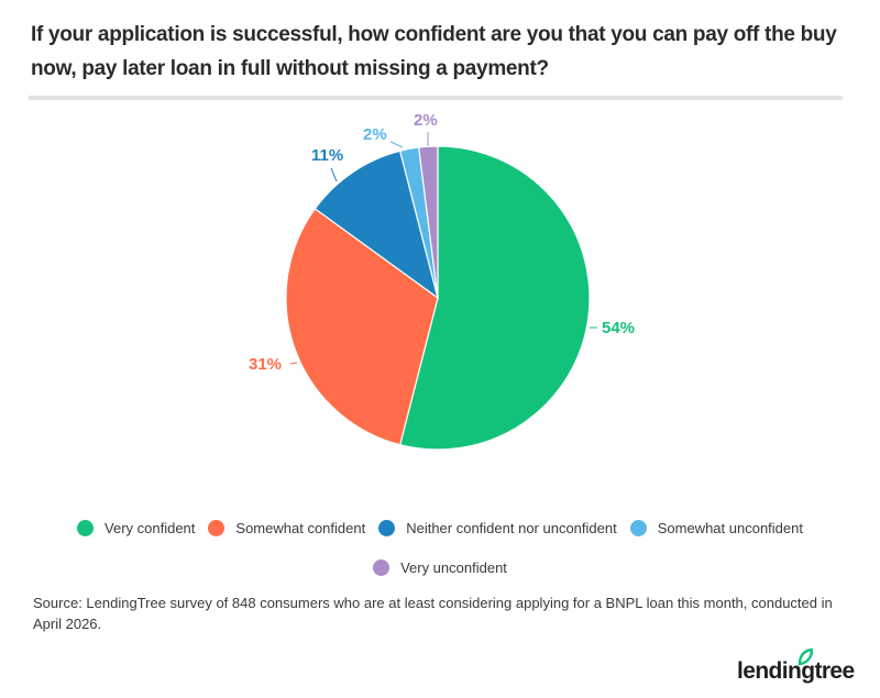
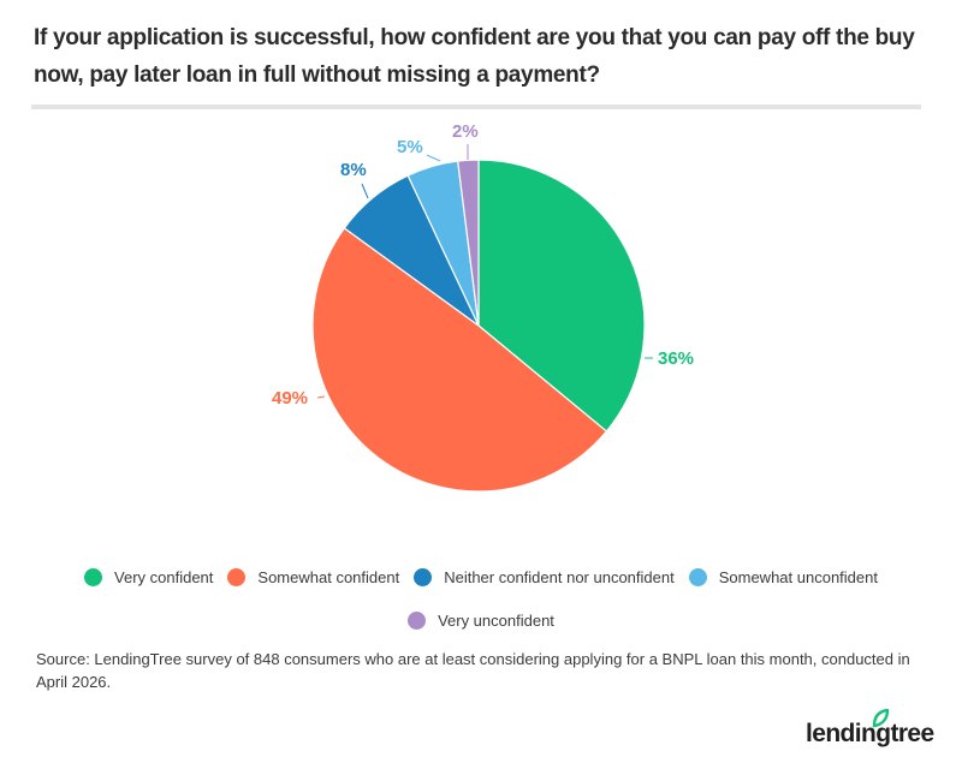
Very confident: 54% -> 36%
Somewhat confident: 31% -> 49%
Neither confident nor unconfident: 11% -> 8%
Somewhat unconfident: 2% -> 5%
